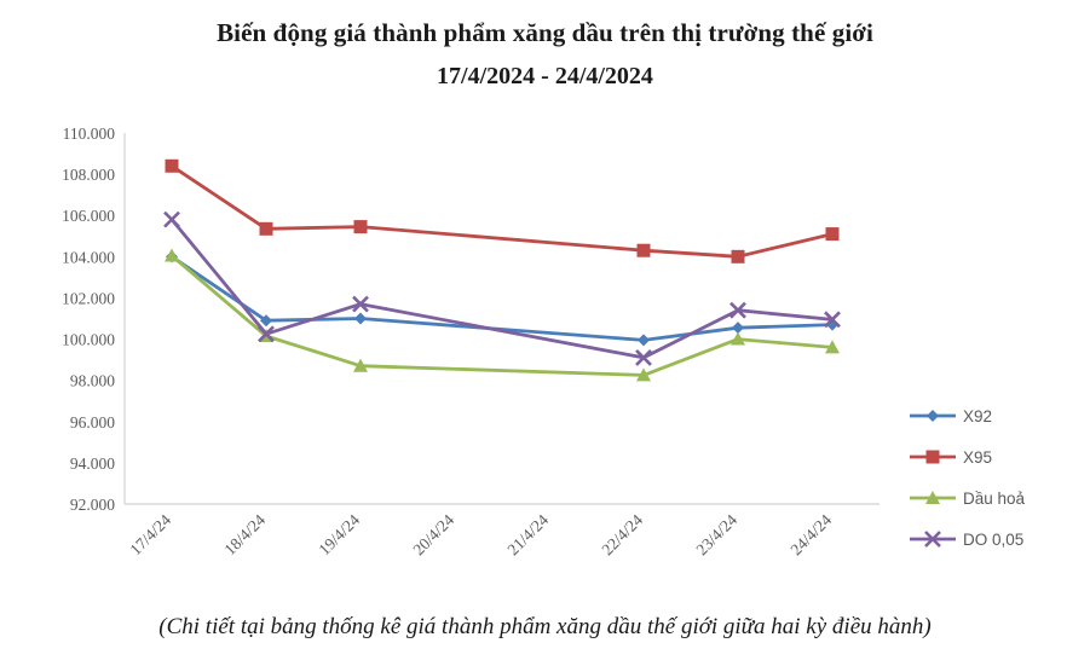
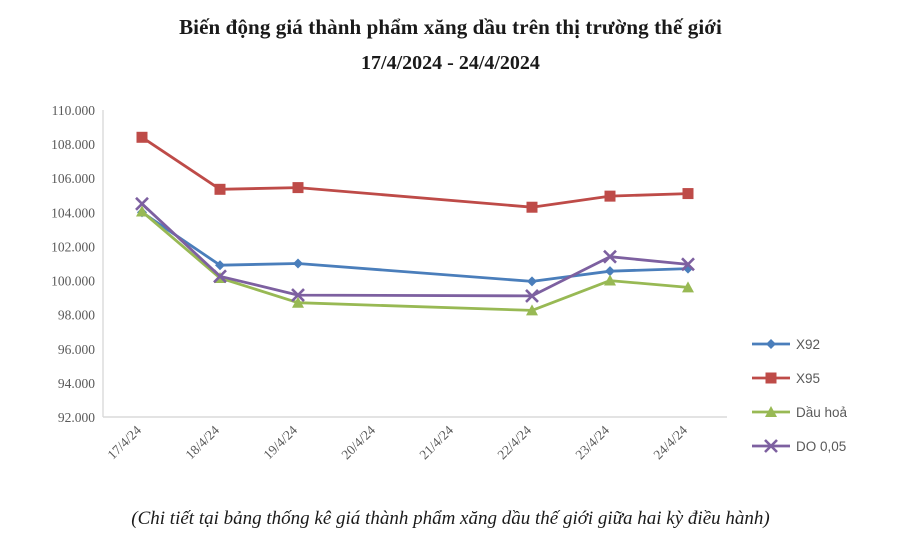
DO 0,05/17/4/24: 105.8 -> 104.5
DO 0,05/19/4/24: 101.7 -> 99.2
X95/23/4/24: 104.0 -> 105.0
